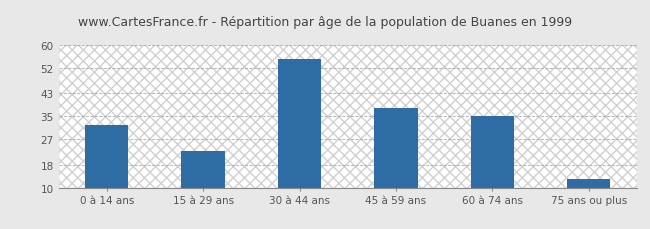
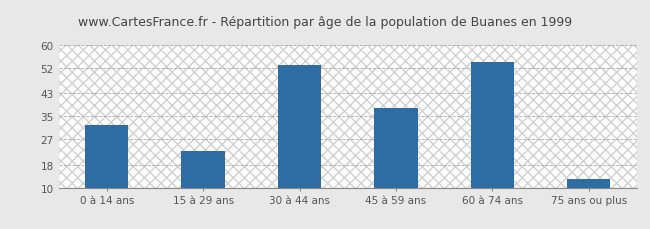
30 à 44 ans: 55 -> 53
60 à 74 ans: 35 -> 54
